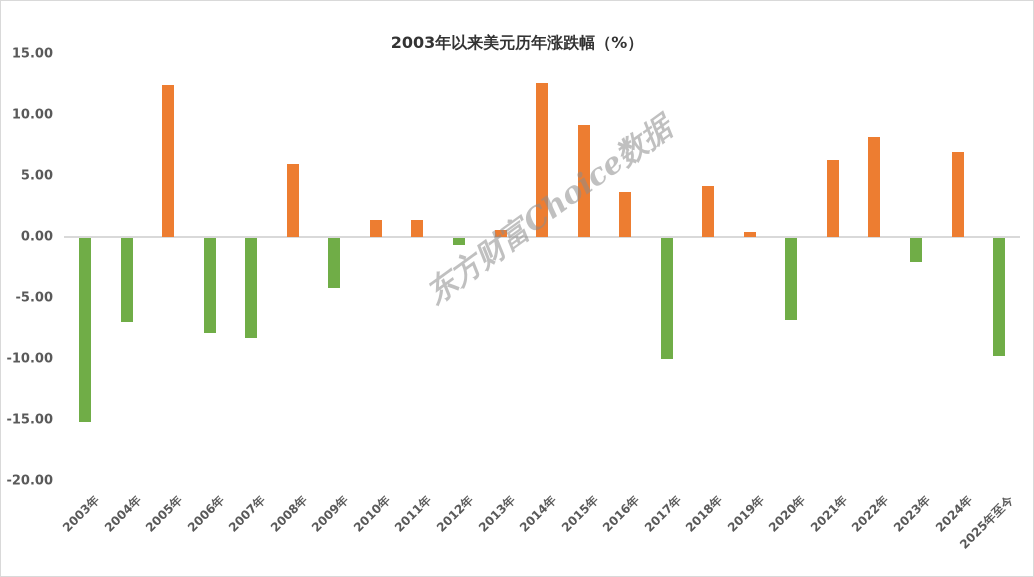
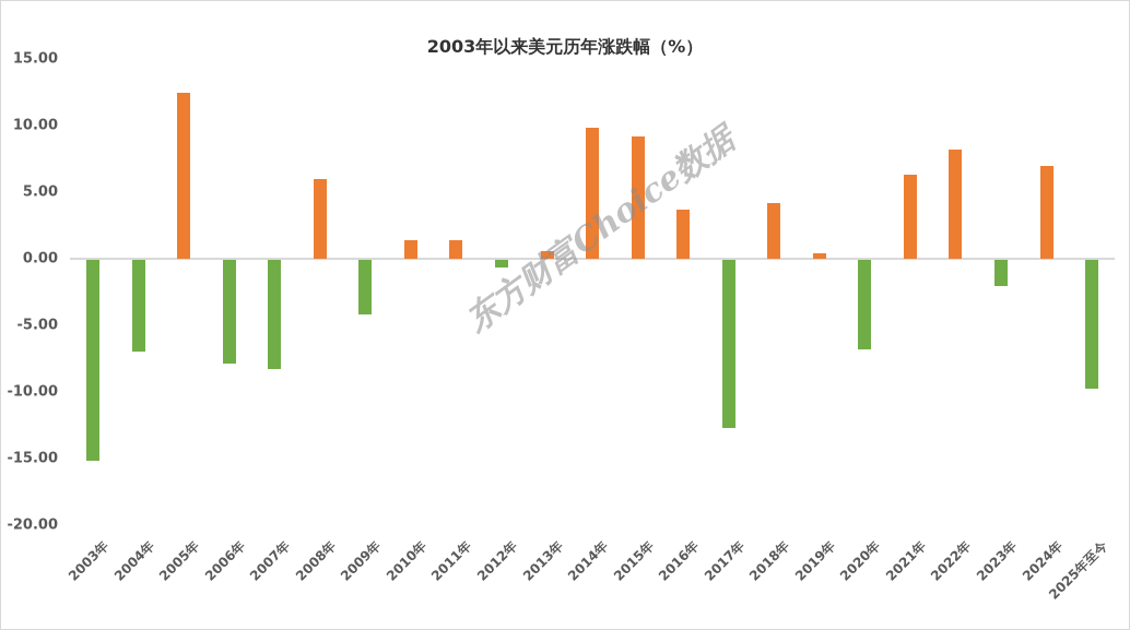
2014年: 12.6 -> 9.8
2017年: -9.9 -> -12.6
